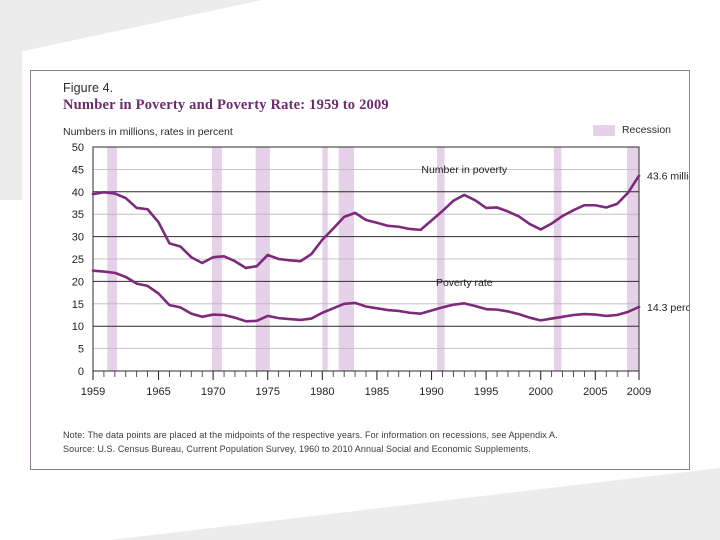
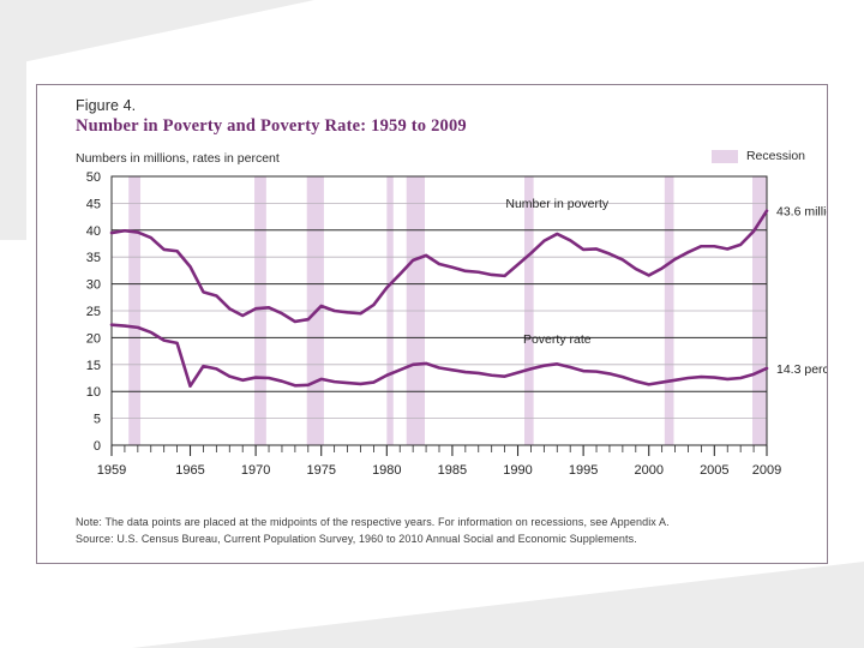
Poverty rate/1965: 17 -> 11
